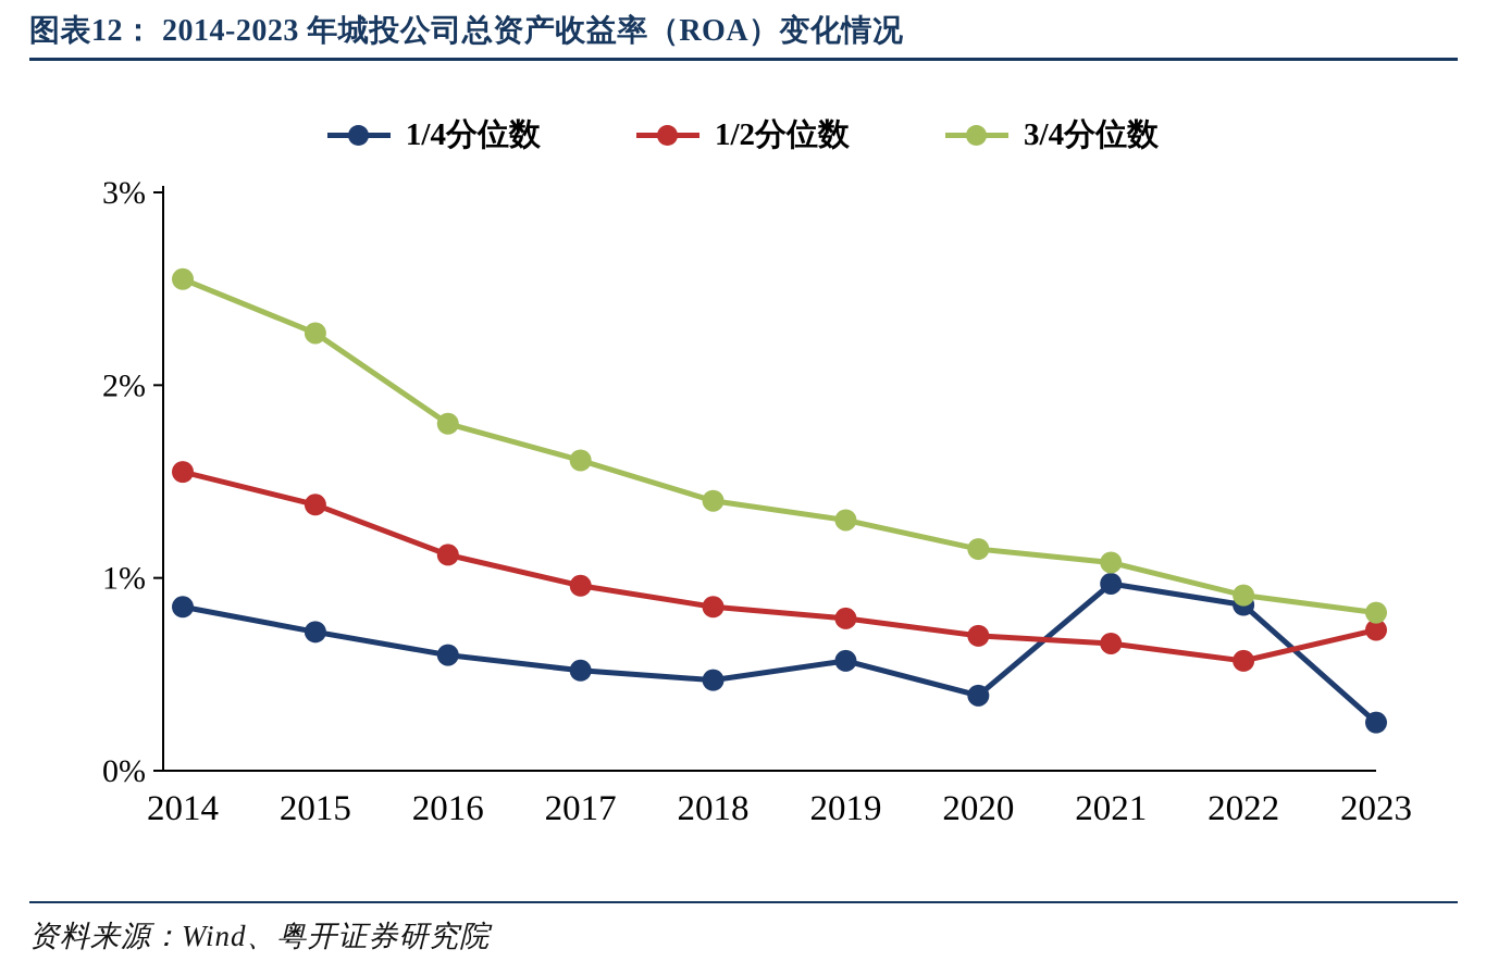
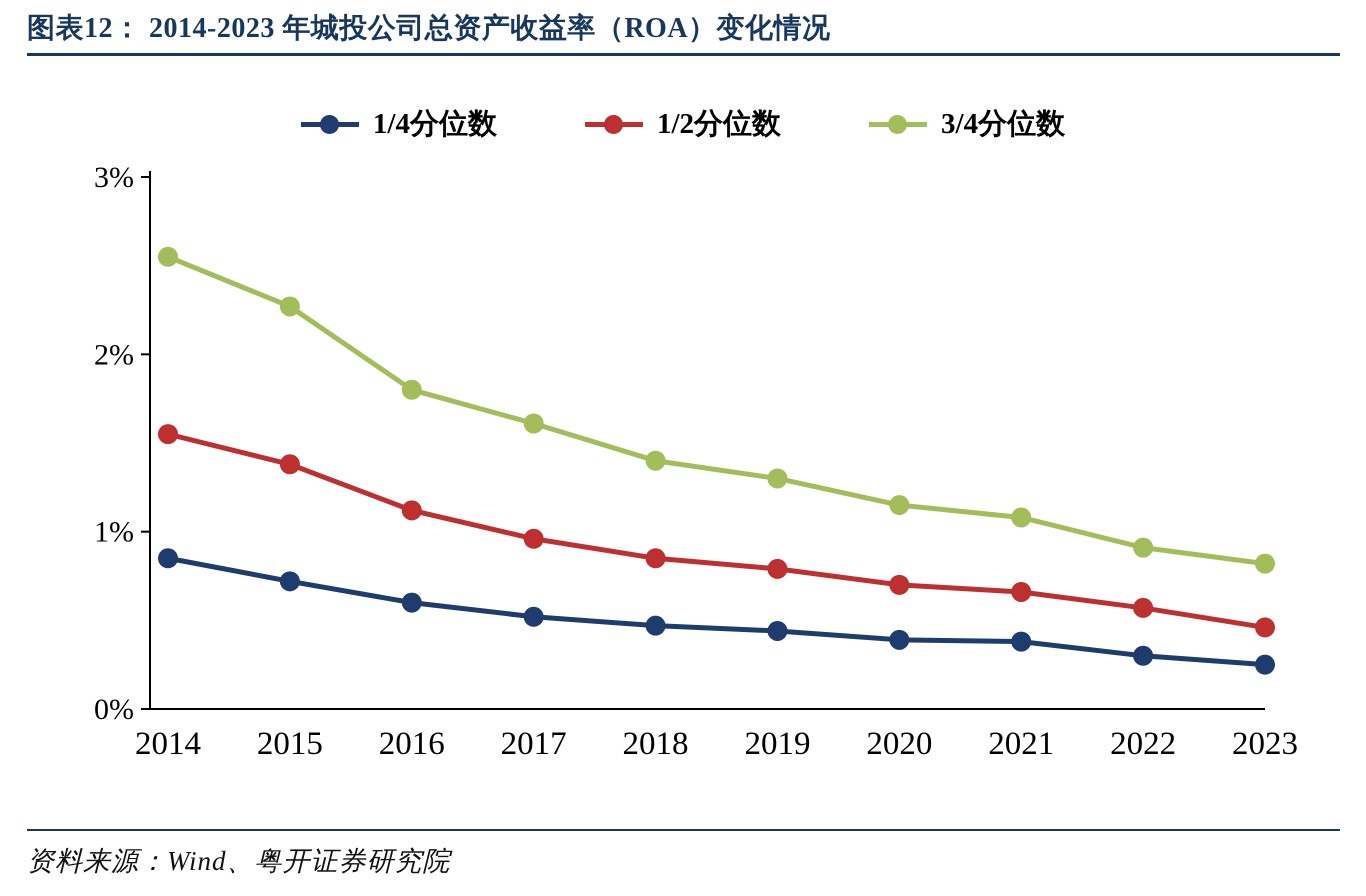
1/4分位数/2019: 0.57% -> 0.44%
1/4分位数/2021: 0.97% -> 0.38%
1/4分位数/2022: 0.86% -> 0.30%
1/2分位数/2023: 0.73% -> 0.46%
